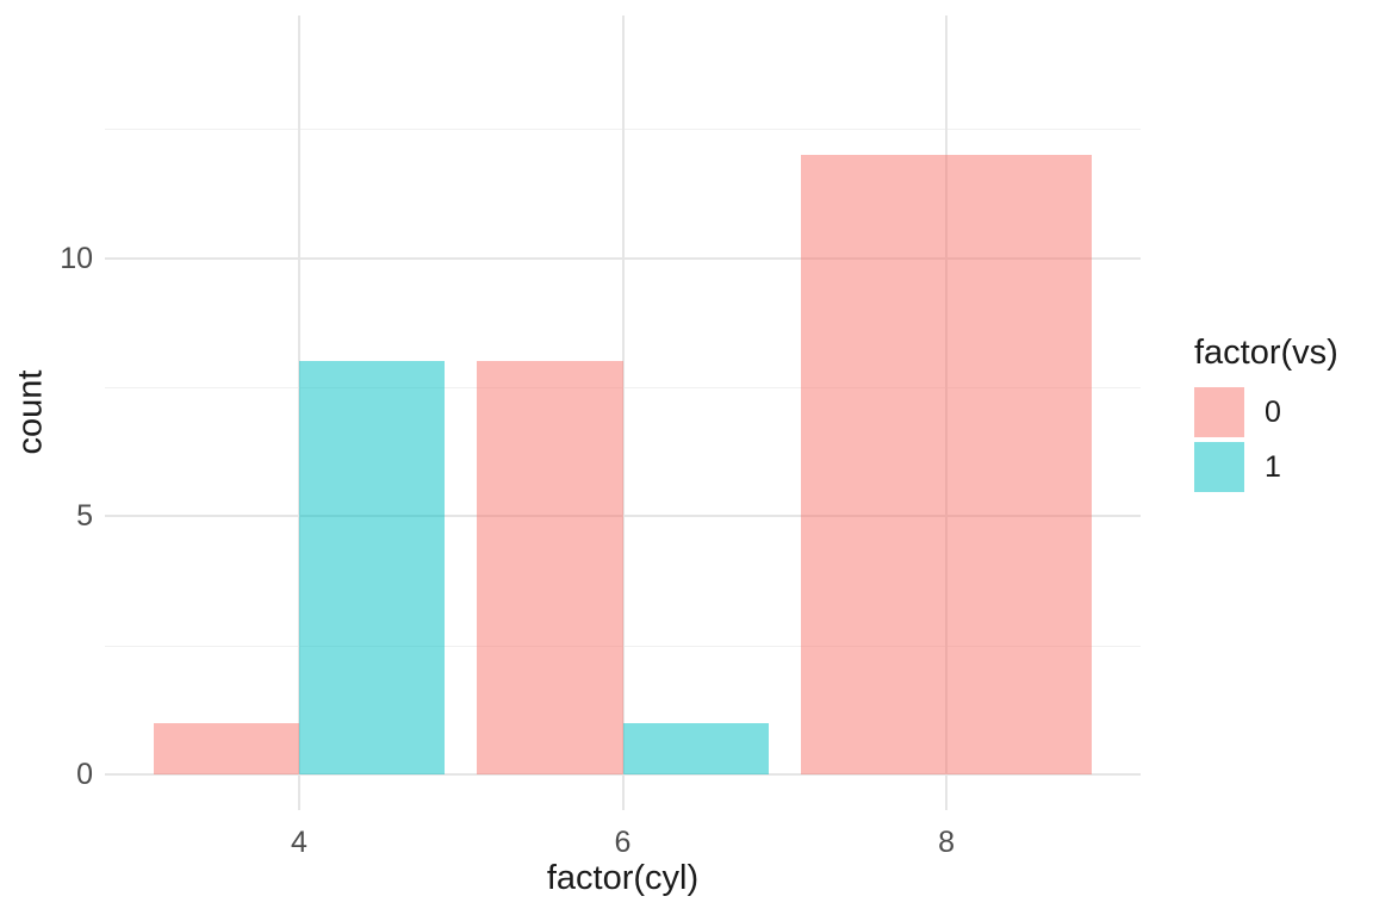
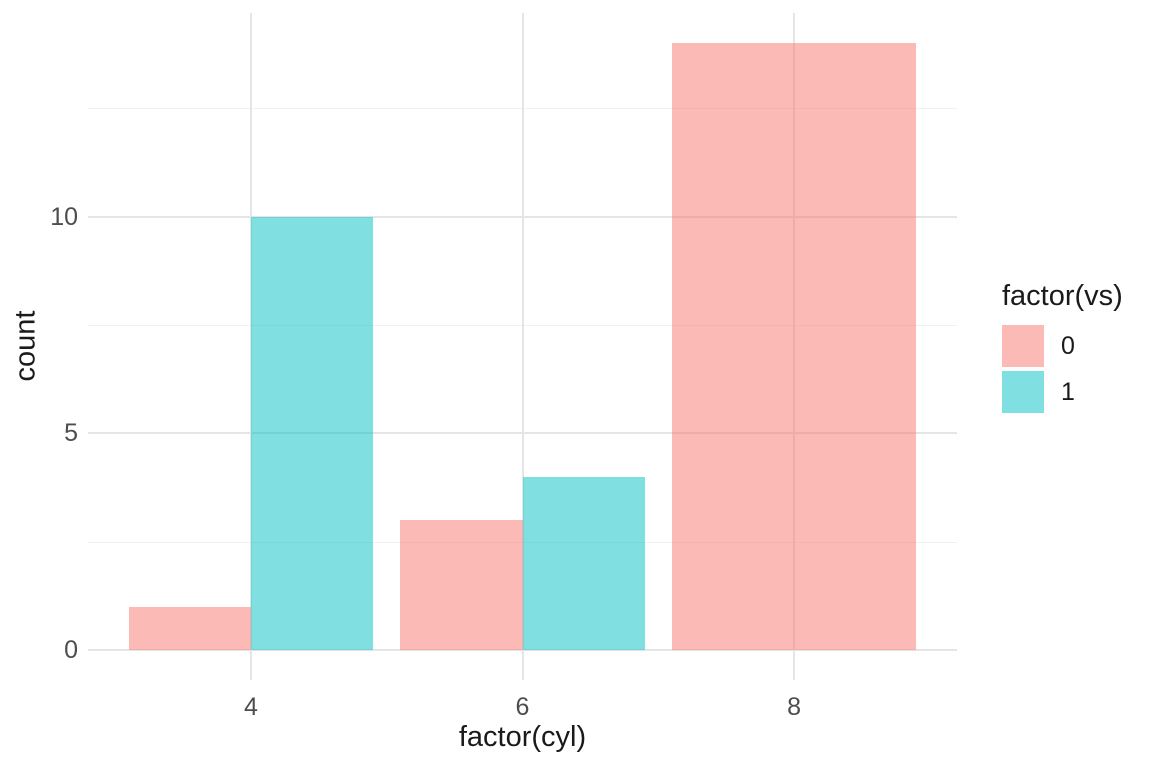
1/4: 8 -> 10
0/6: 8 -> 3
1/6: 1 -> 4
0/8: 12 -> 14
